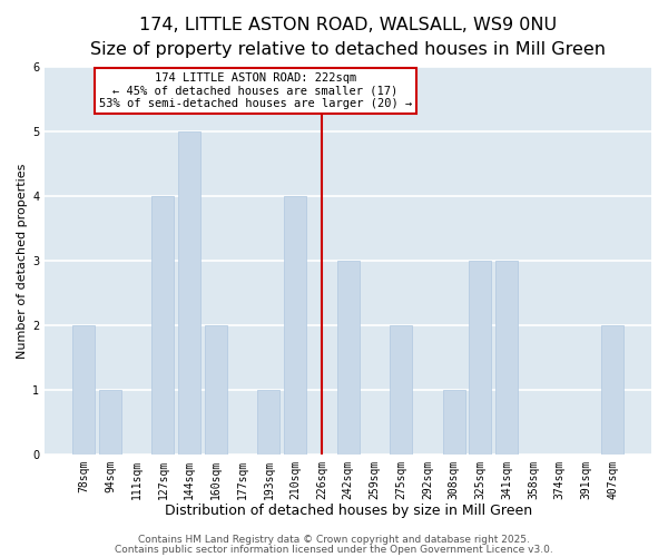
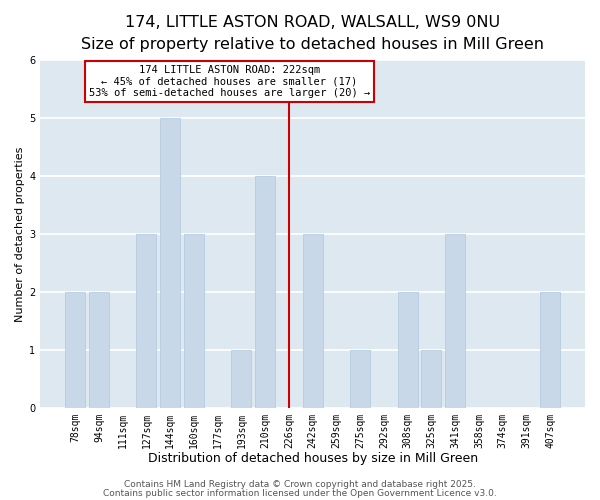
94sqm: 1 -> 2
127sqm: 4 -> 3
160sqm: 2 -> 3
275sqm: 2 -> 1
308sqm: 1 -> 2
325sqm: 3 -> 1
